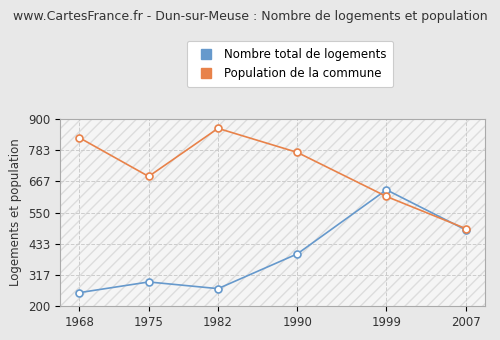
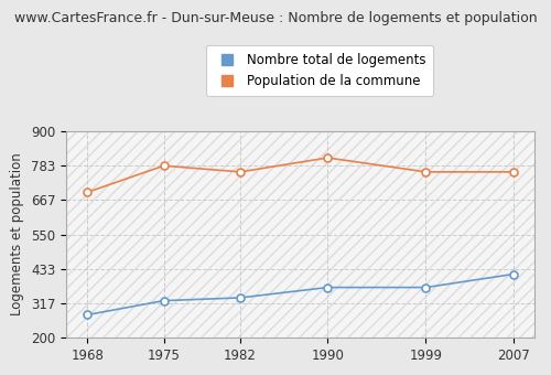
Nombre total de logements/1968: 250 -> 277
Population de la commune/1968: 830 -> 693
Nombre total de logements/1975: 290 -> 325
Population de la commune/1975: 685 -> 783
Nombre total de logements/1982: 265 -> 335
Population de la commune/1982: 865 -> 762
Nombre total de logements/1990: 395 -> 370
Population de la commune/1990: 775 -> 810
Nombre total de logements/1999: 635 -> 370
Population de la commune/1999: 610 -> 762
Nombre total de logements/2007: 485 -> 415
Population de la commune/2007: 490 -> 762
